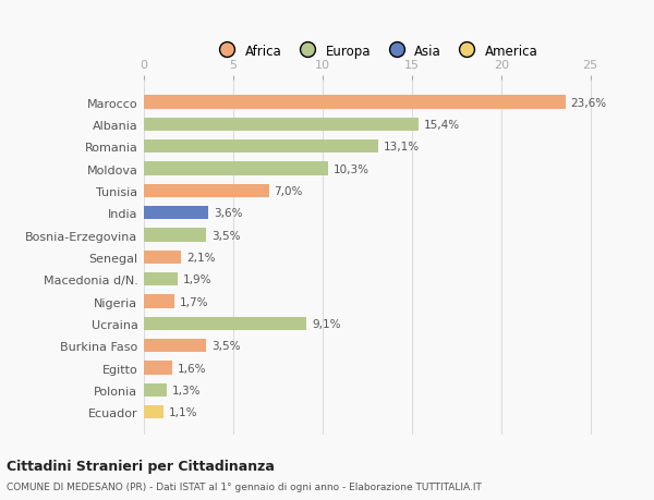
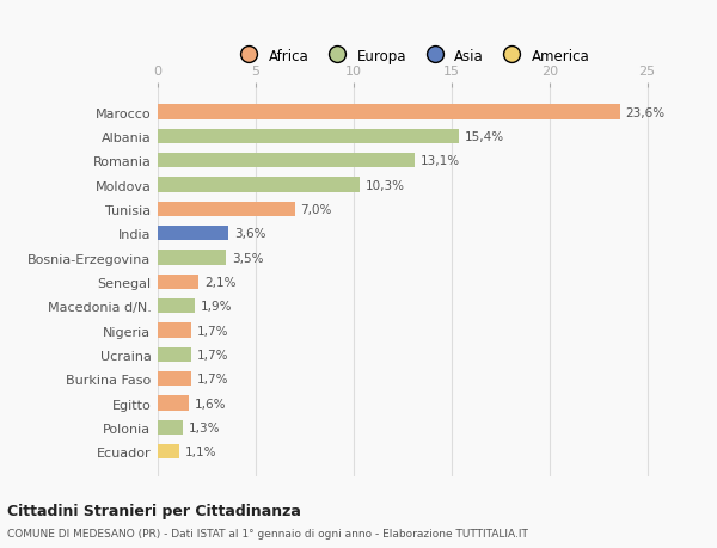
Ucraina: 9,1% -> 1,7%
Burkina Faso: 3,5% -> 1,7%
